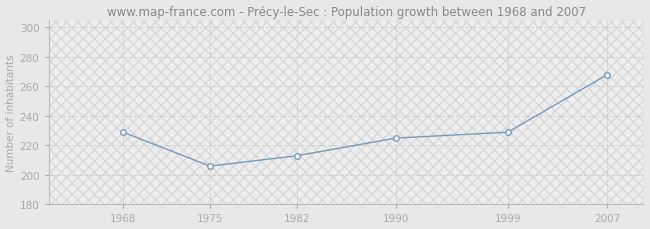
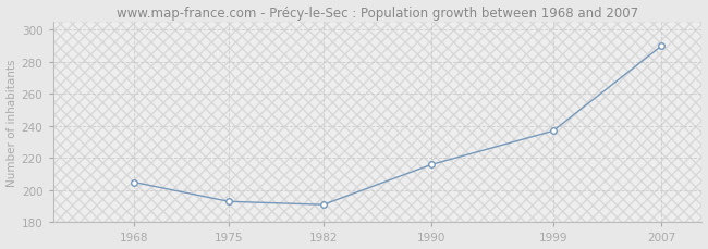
1968: 229 -> 205
1975: 206 -> 193
1982: 213 -> 191
1990: 225 -> 216
1999: 229 -> 237
2007: 268 -> 290
